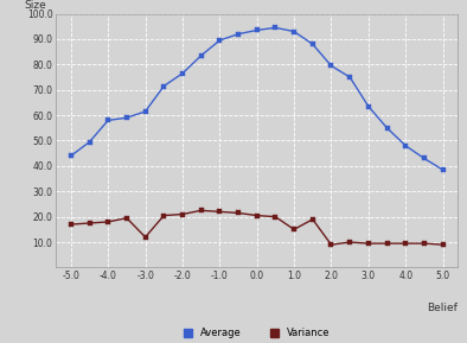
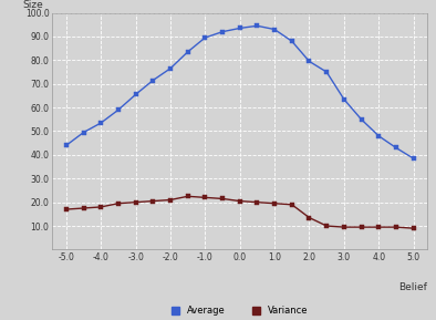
Average/-4.0: 58.0 -> 53.5
Average/-3.0: 61.5 -> 65.5
Variance/-3.0: 12.0 -> 20.0
Variance/1.0: 15.0 -> 19.5
Variance/2.0: 9.0 -> 13.5
